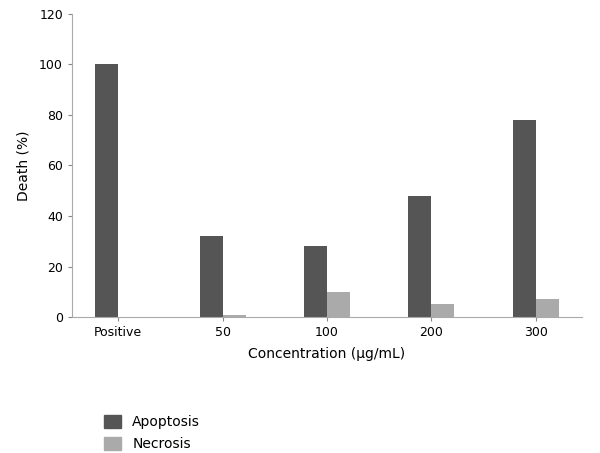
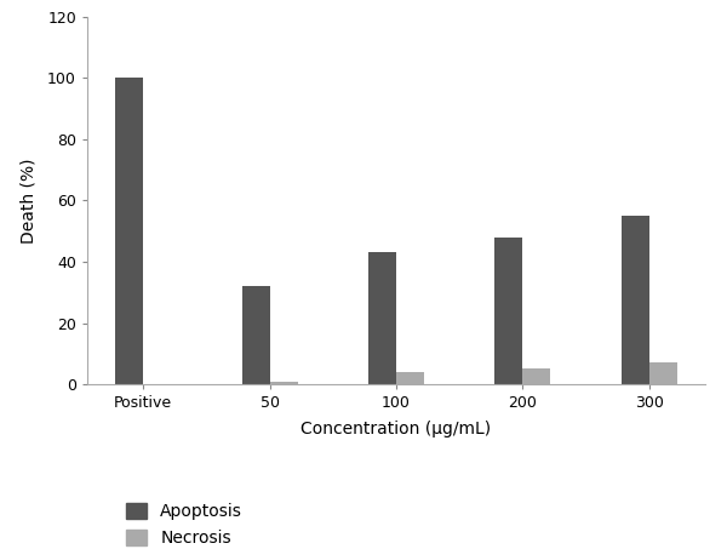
Apoptosis/100: 28 -> 43
Necrosis/100: 10 -> 4
Apoptosis/300: 78 -> 55
